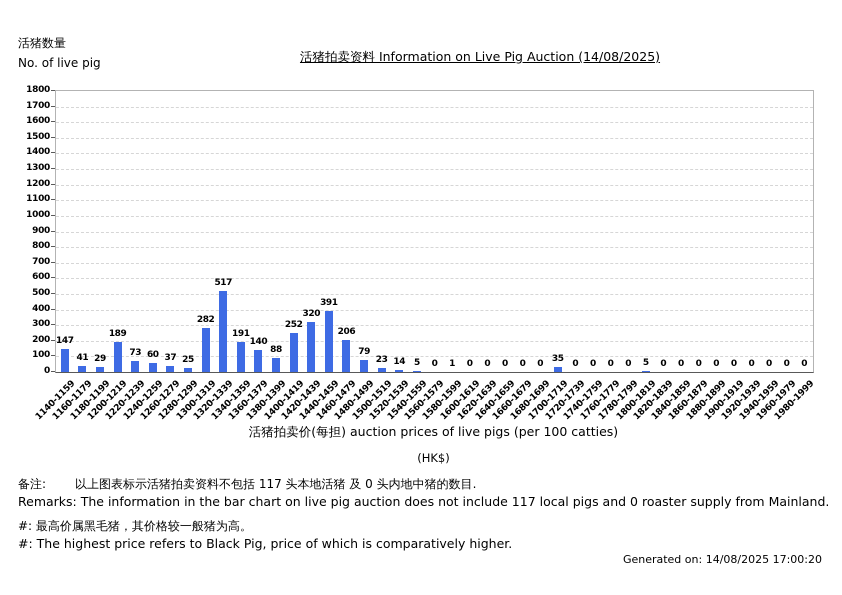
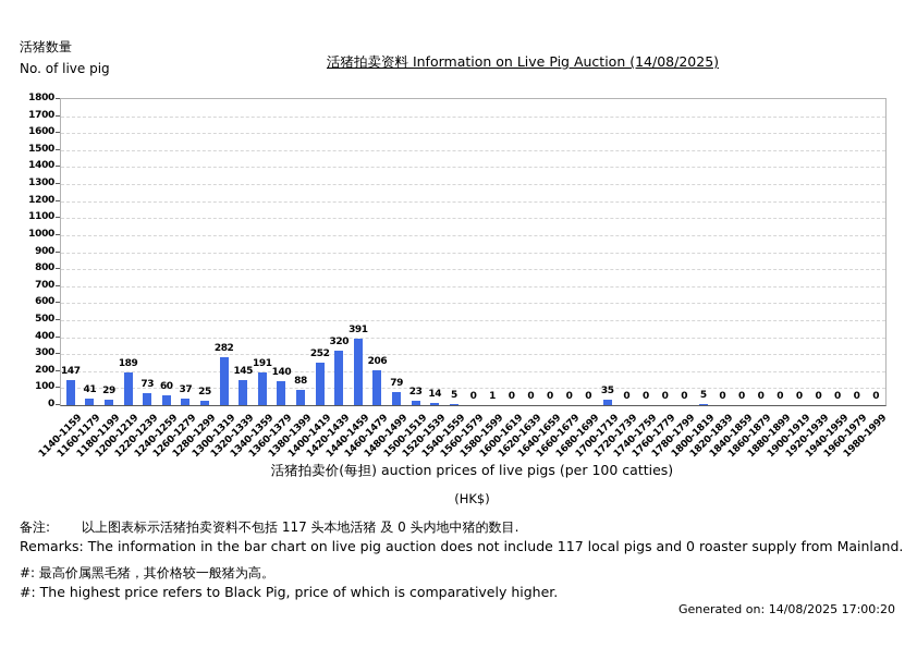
1320-1339: 517 -> 145
